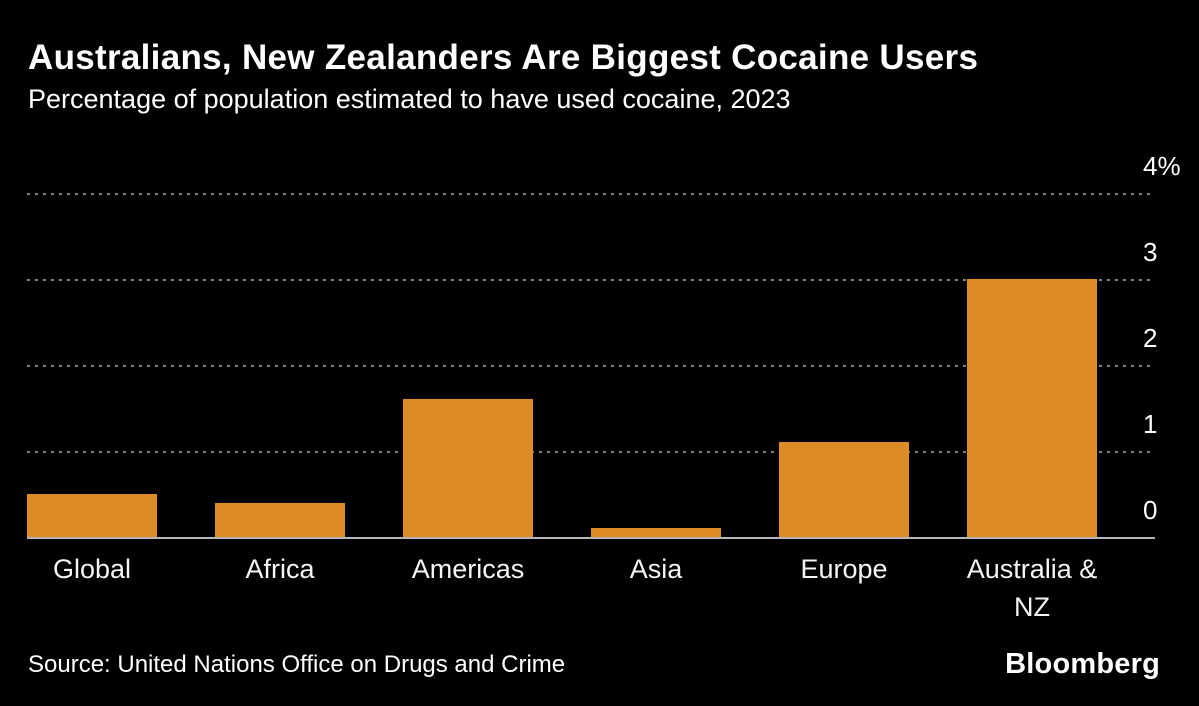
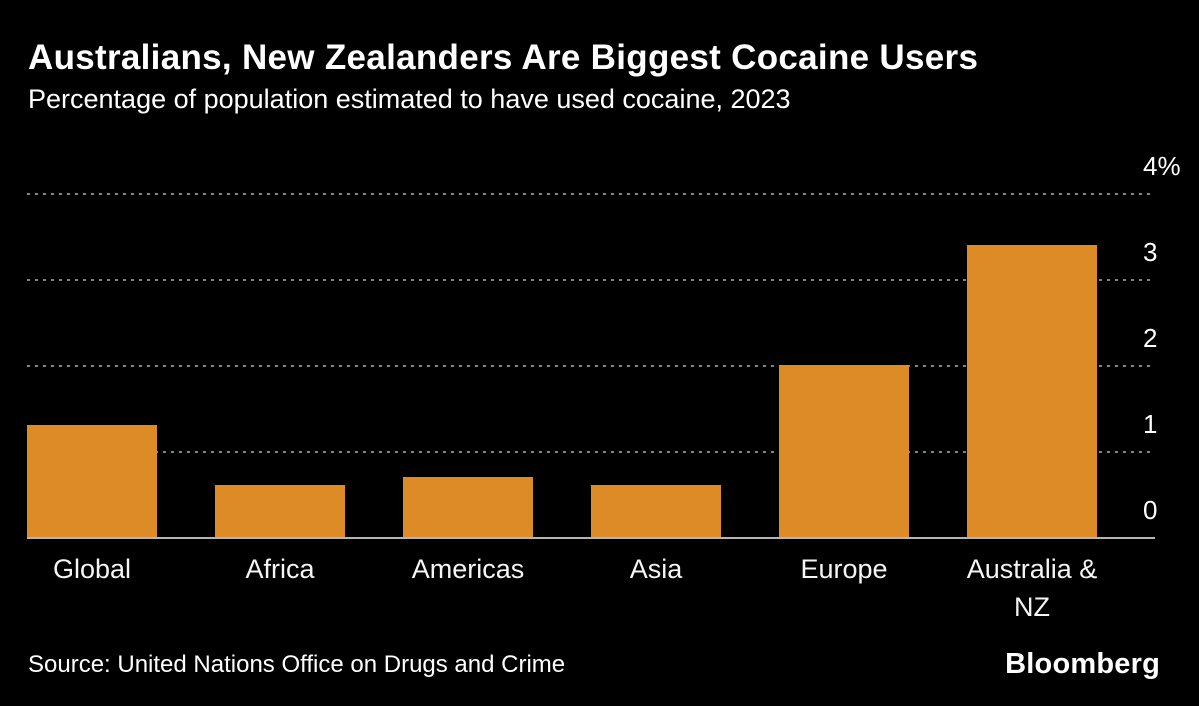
Global: 0.5% -> 1.3%
Africa: 0.4% -> 0.6%
Americas: 1.6% -> 0.7%
Asia: 0.1% -> 0.6%
Europe: 1.1% -> 2.0%
Australia & NZ: 3.0% -> 3.4%
